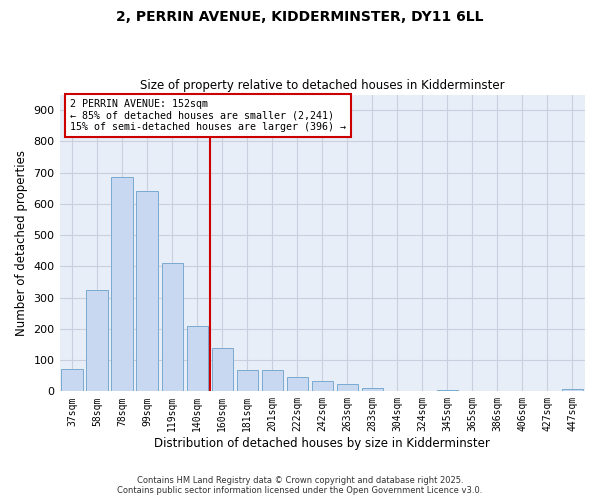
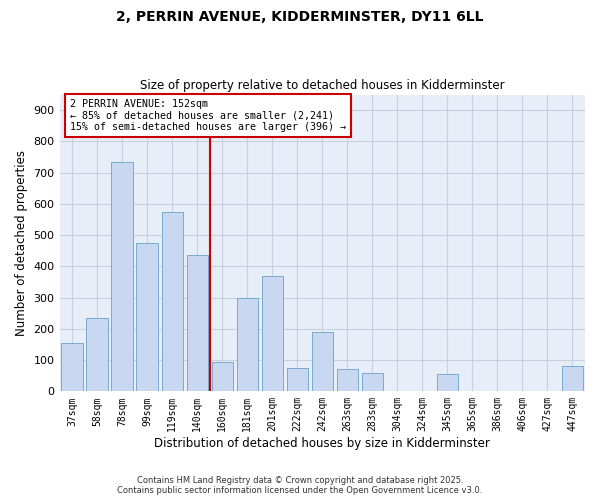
37sqm: 70 -> 155
58sqm: 325 -> 235
78sqm: 685 -> 735
99sqm: 640 -> 475
119sqm: 410 -> 575
140sqm: 210 -> 435
160sqm: 138 -> 95
181sqm: 68 -> 300
201sqm: 68 -> 370
222sqm: 45 -> 75
242sqm: 32 -> 190
263sqm: 22 -> 70
283sqm: 12 -> 60
345sqm: 5 -> 55
447sqm: 8 -> 80
